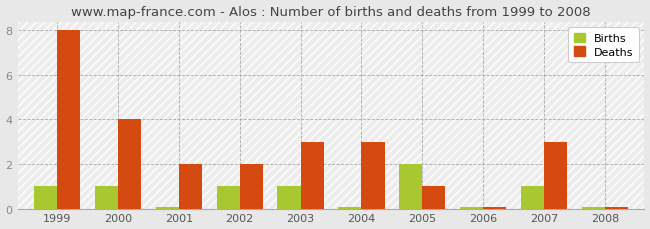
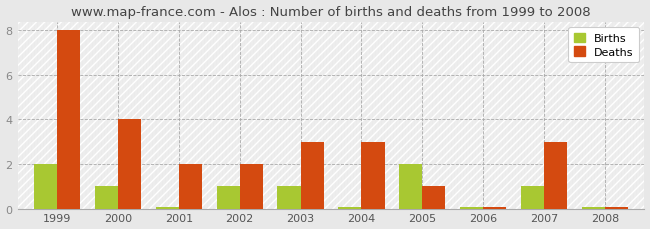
Births/1999: 1 -> 2
